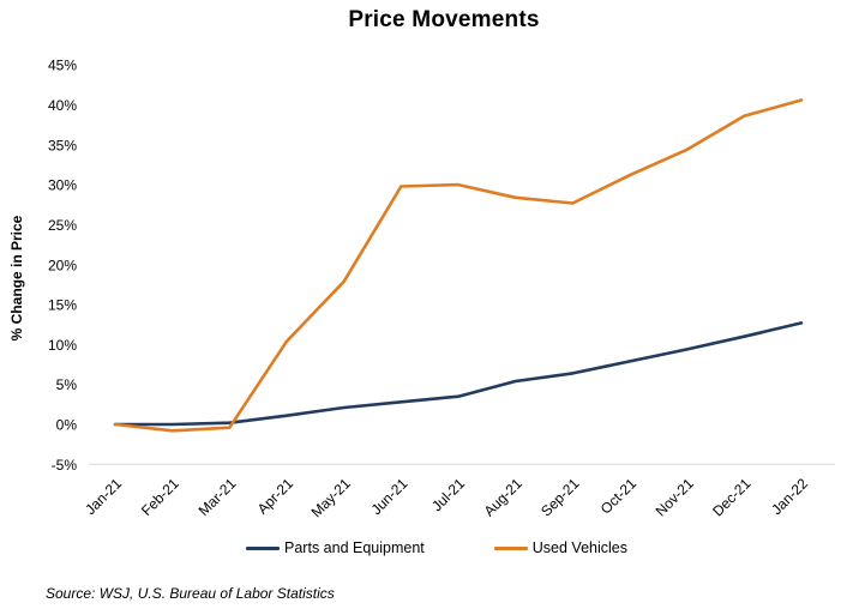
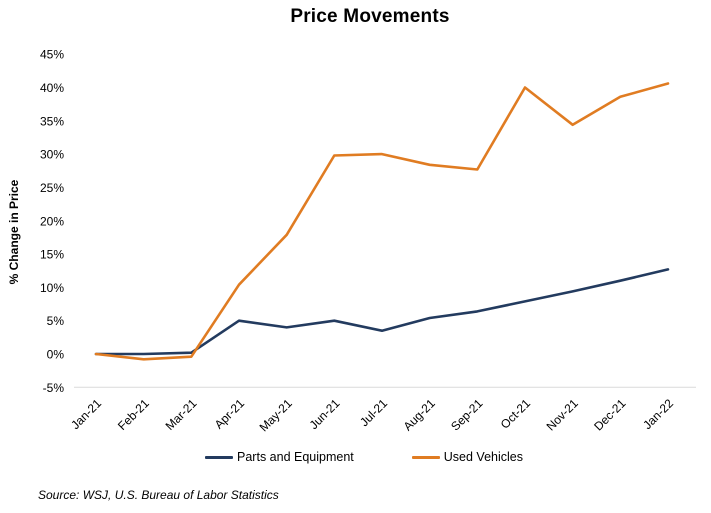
Parts and Equipment/Apr-21: 1% -> 5%
Parts and Equipment/May-21: 2% -> 4%
Parts and Equipment/Jun-21: 3% -> 5%
Used Vehicles/Oct-21: 31% -> 40%
